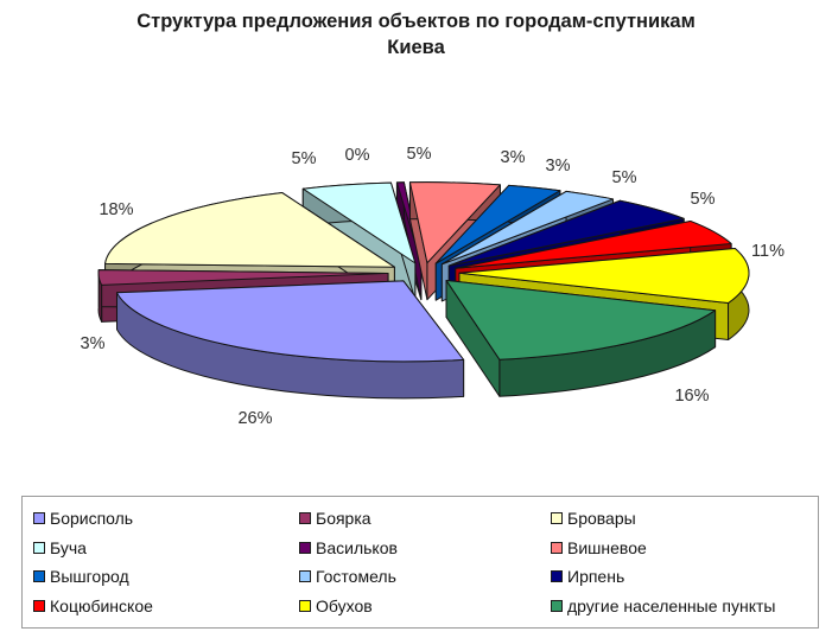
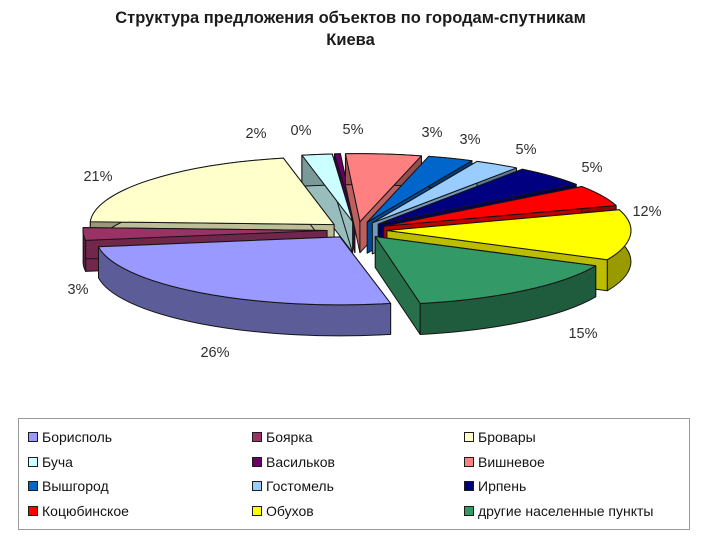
Бровары: 18% -> 21%
Буча: 5% -> 2%
Обухов: 11% -> 12%
другие населенные пункты: 16% -> 15%
